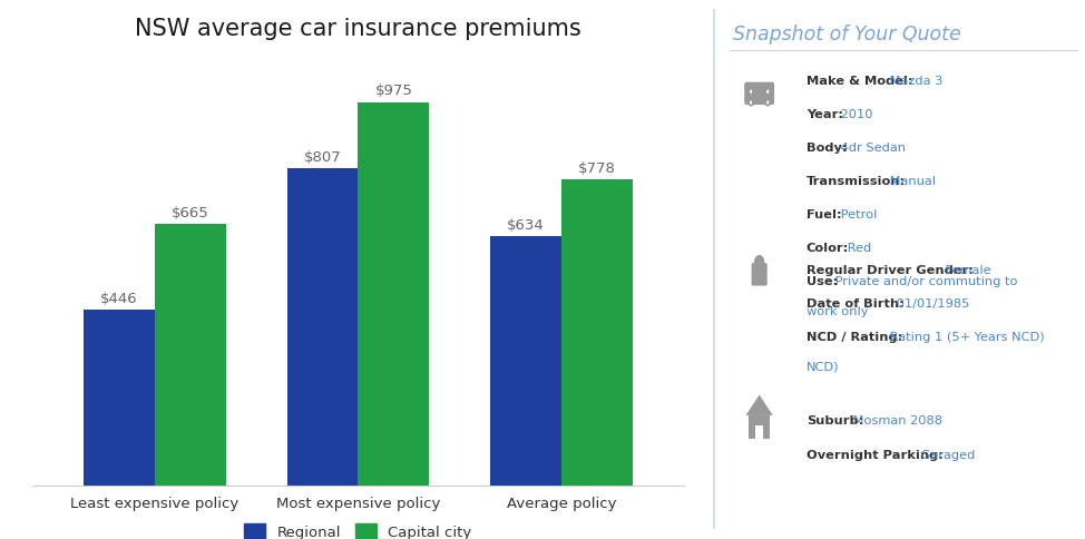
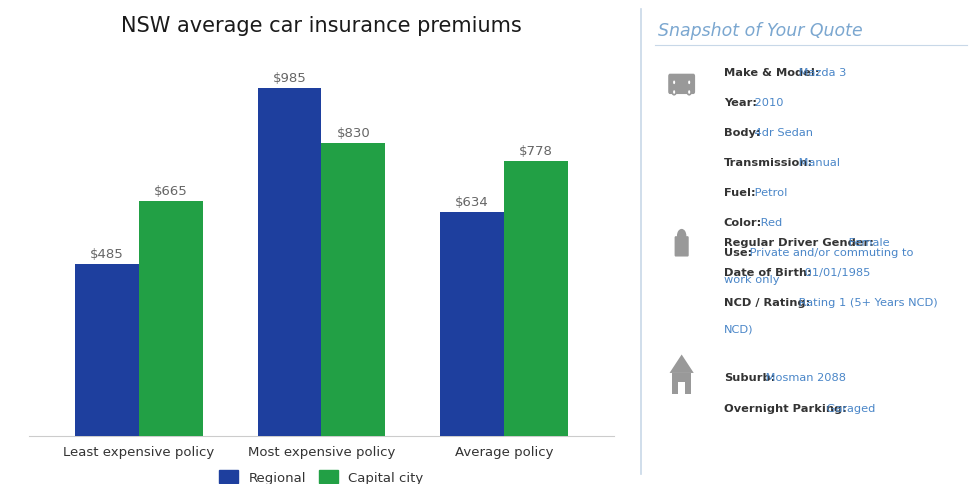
Regional/Least expensive policy: $446 -> $485
Regional/Most expensive policy: $807 -> $985
Capital city/Most expensive policy: $975 -> $830
